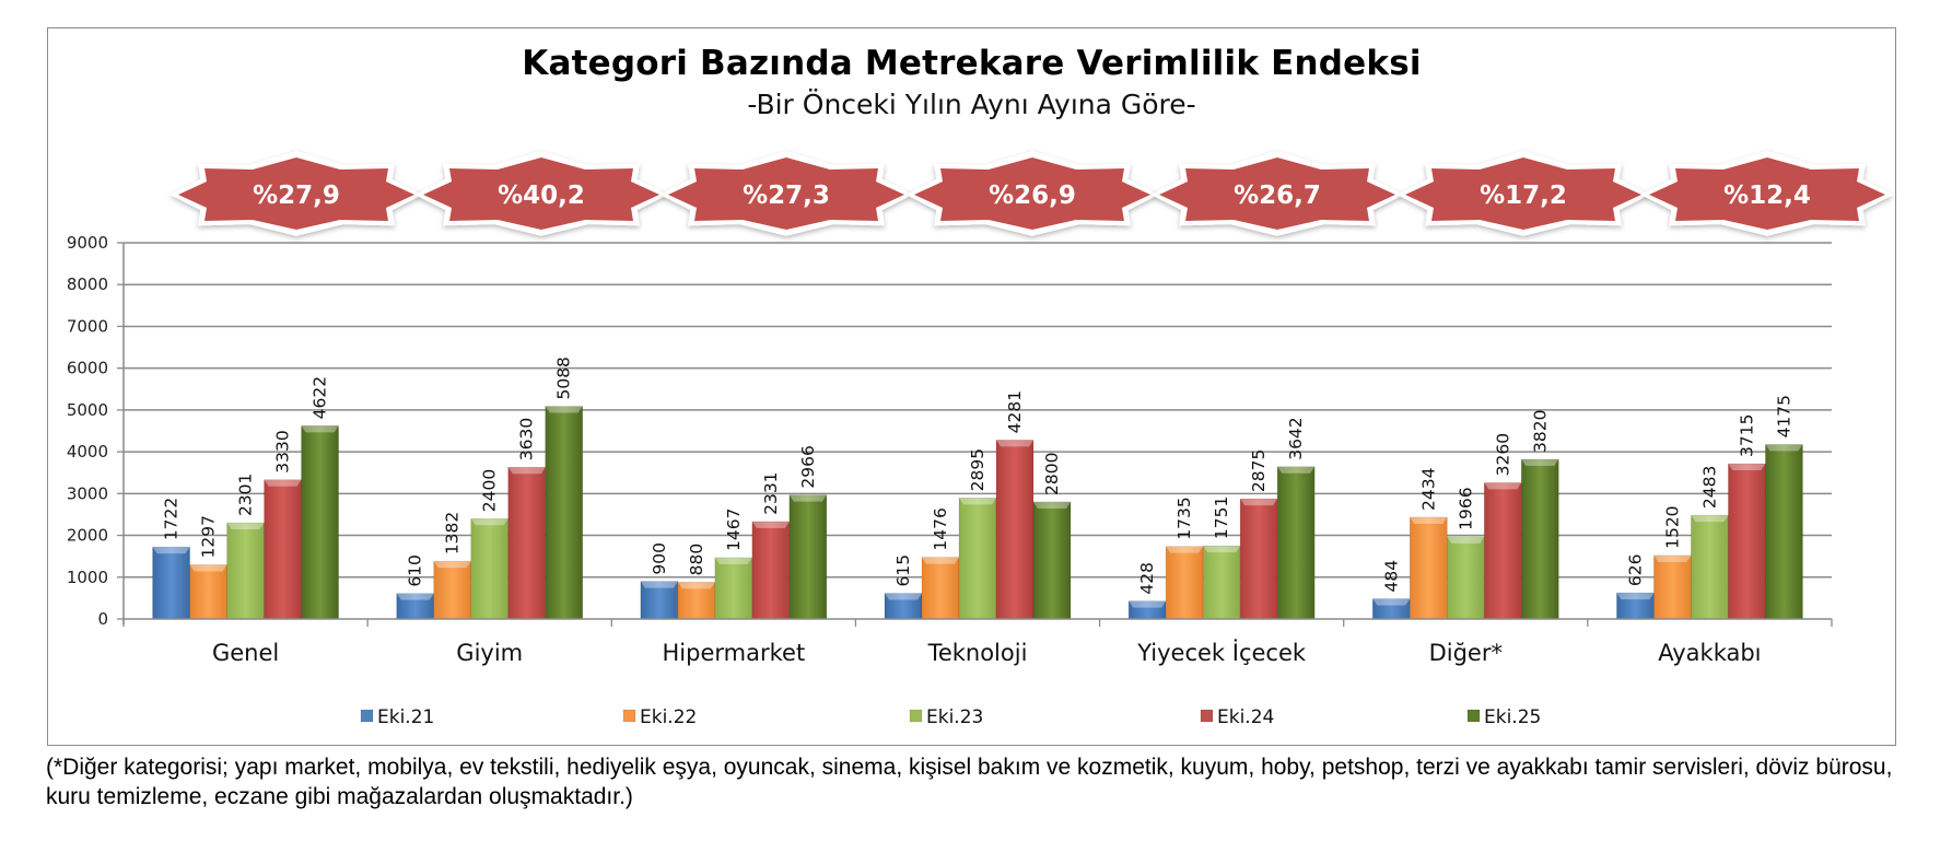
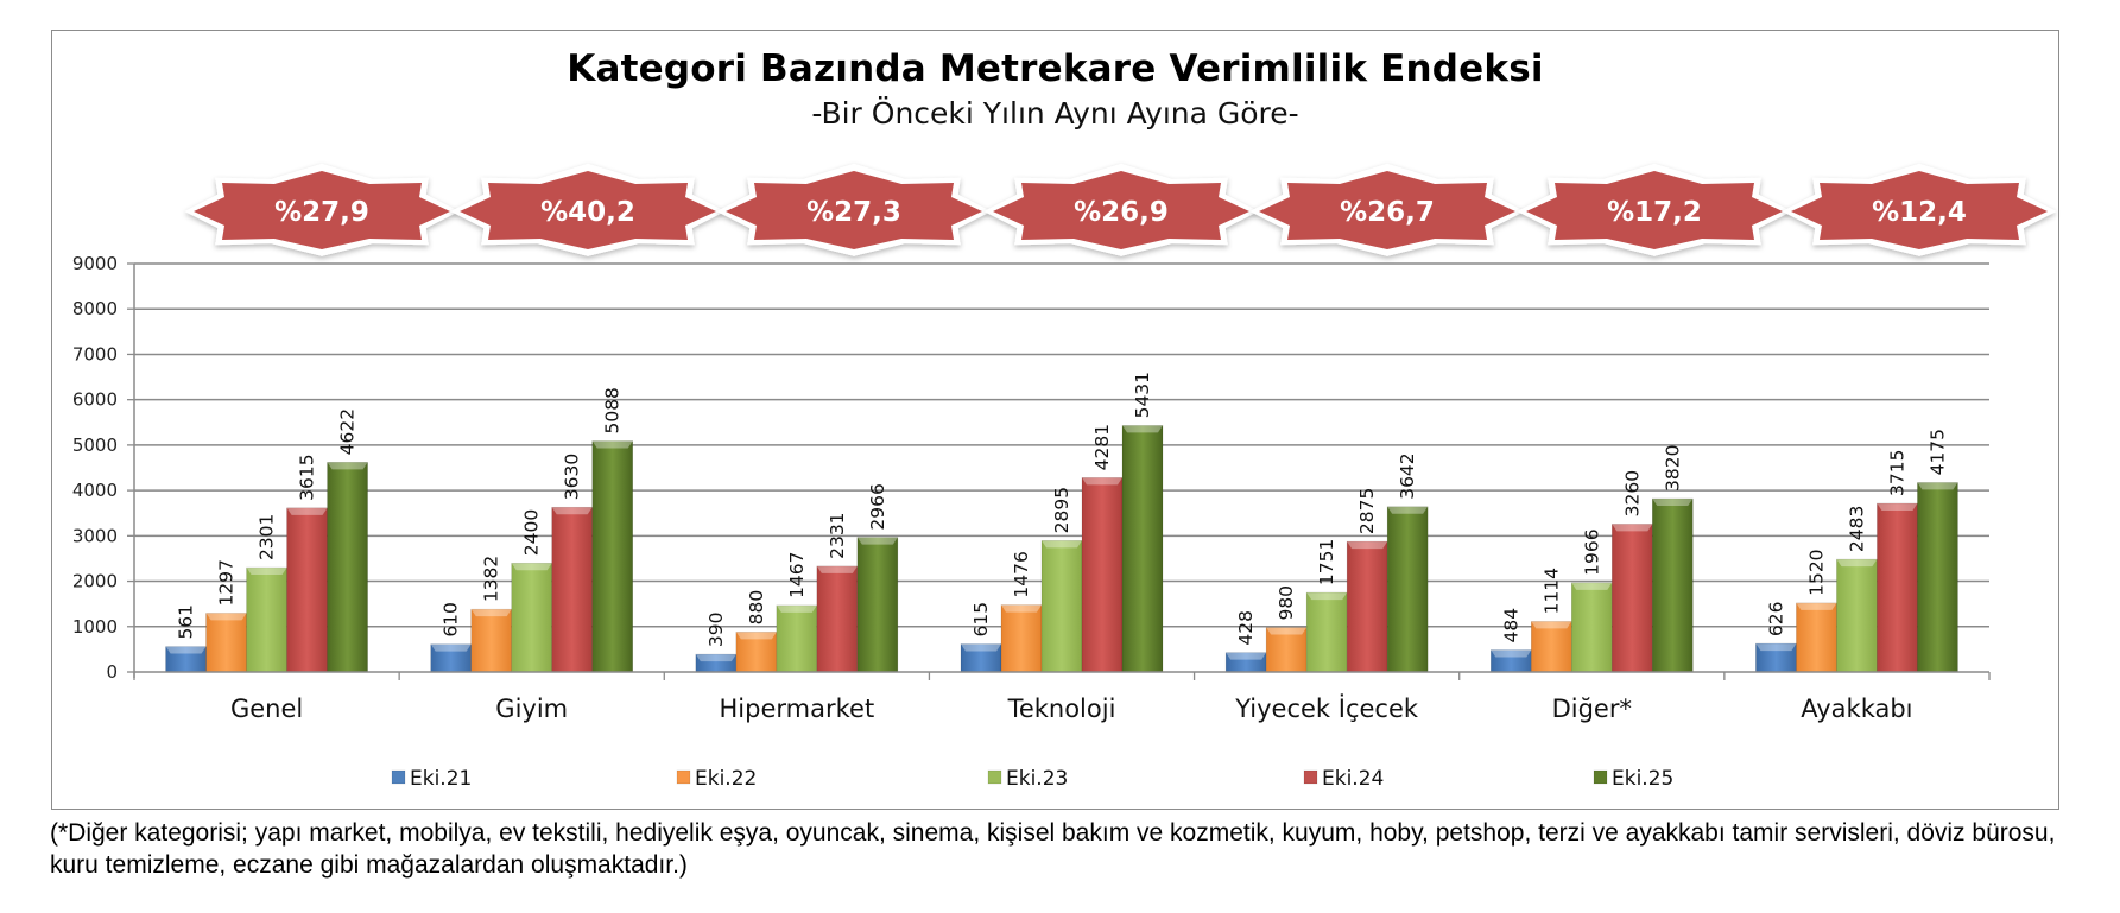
Eki.21/Genel: 1722 -> 561
Eki.24/Genel: 3330 -> 3615
Eki.21/Hipermarket: 900 -> 390
Eki.25/Teknoloji: 2800 -> 5431
Eki.22/Yiyecek İçecek: 1735 -> 980
Eki.22/Diğer*: 2434 -> 1114
